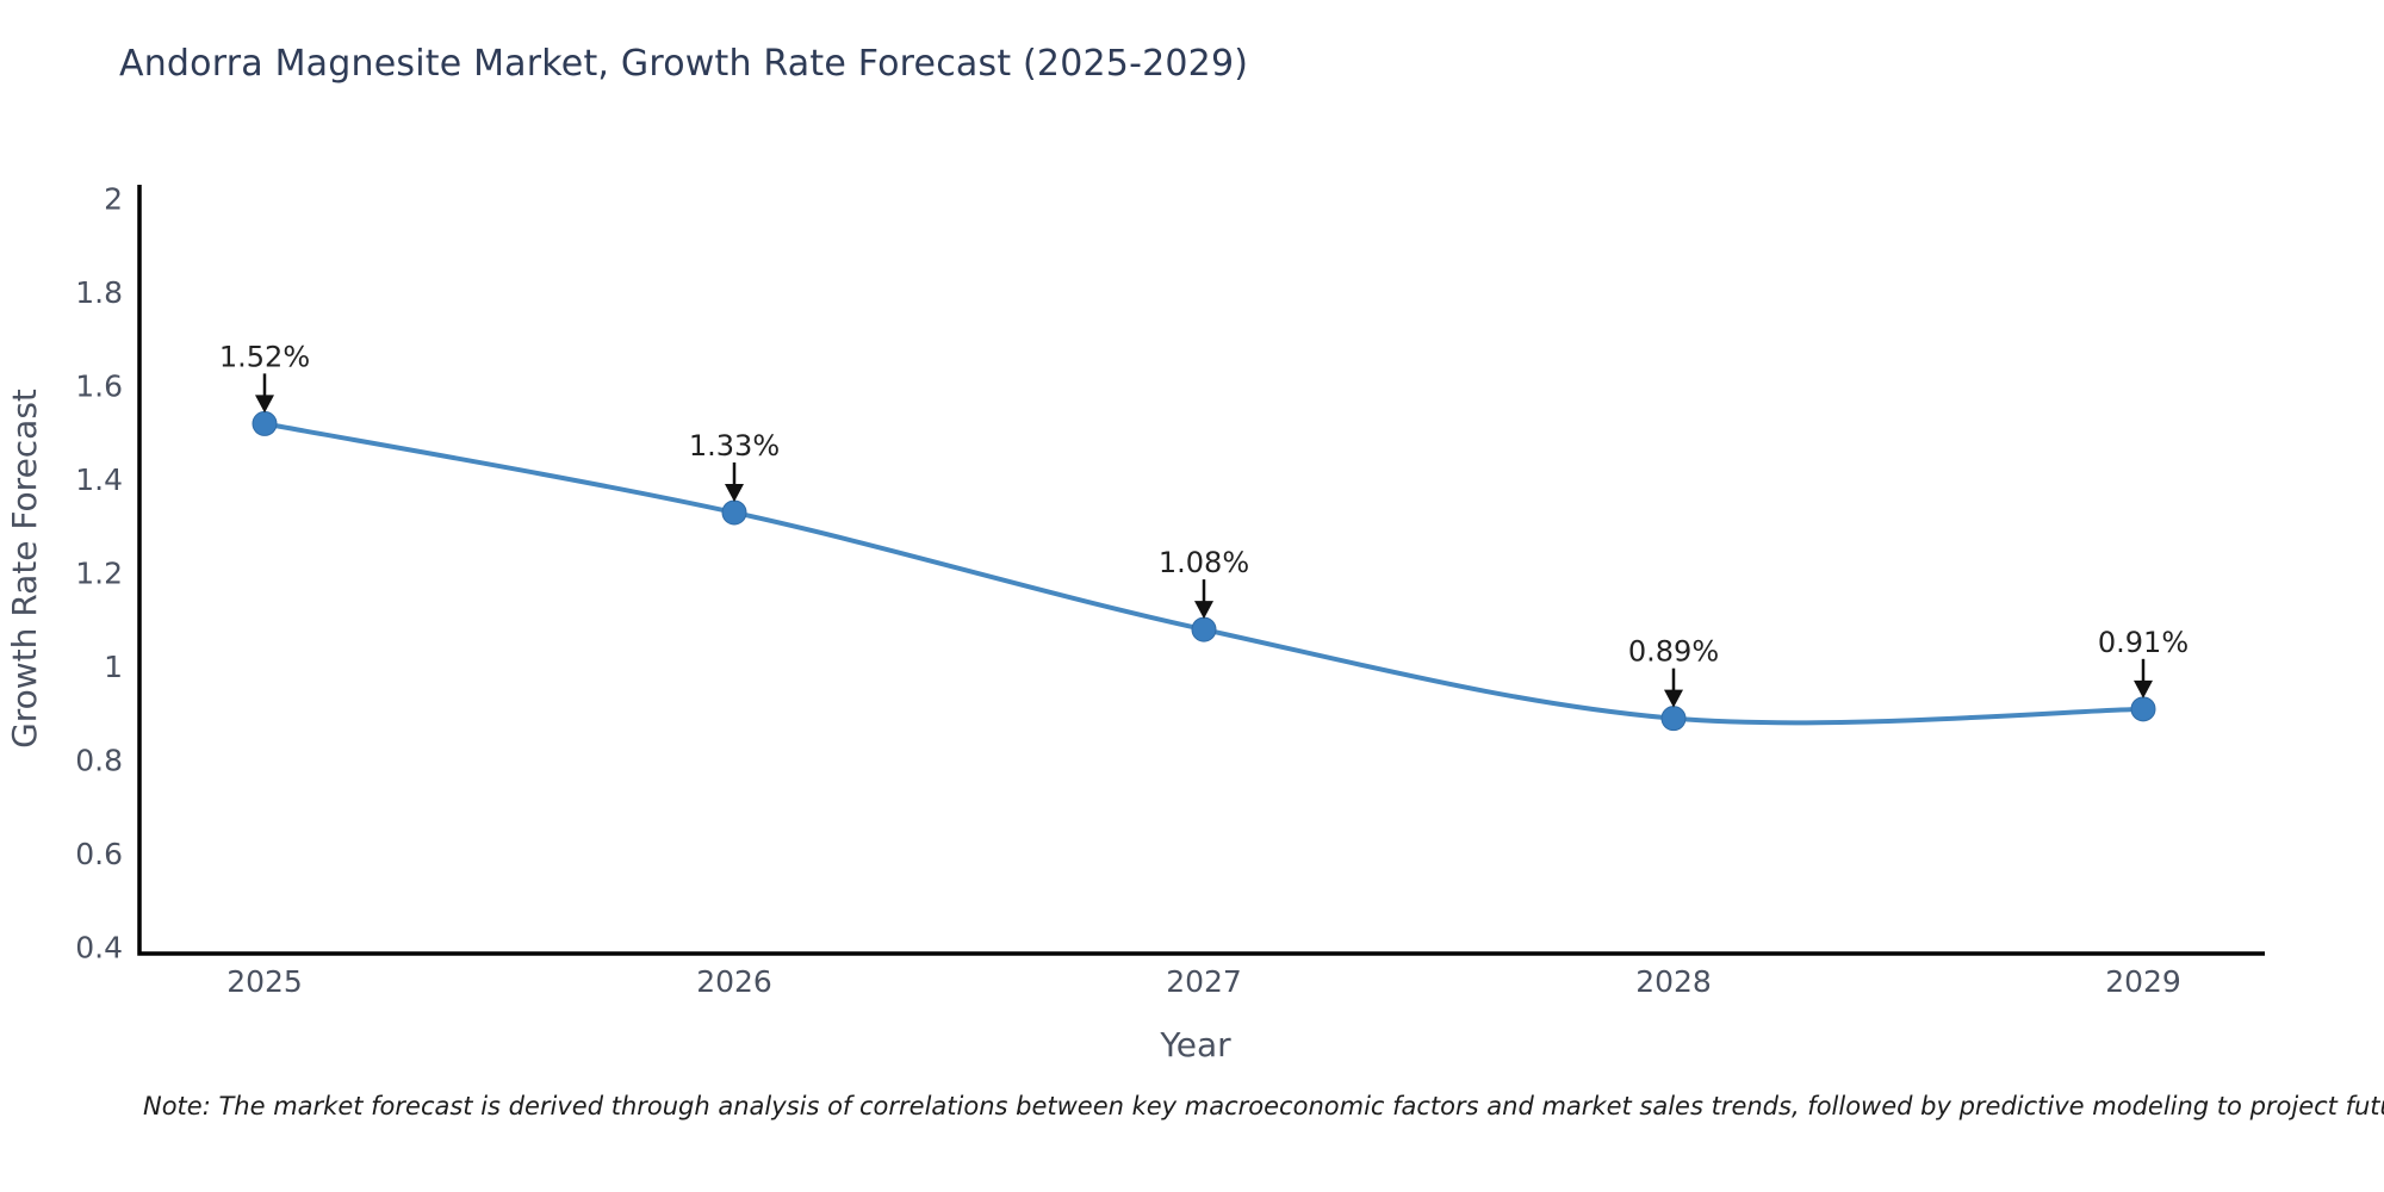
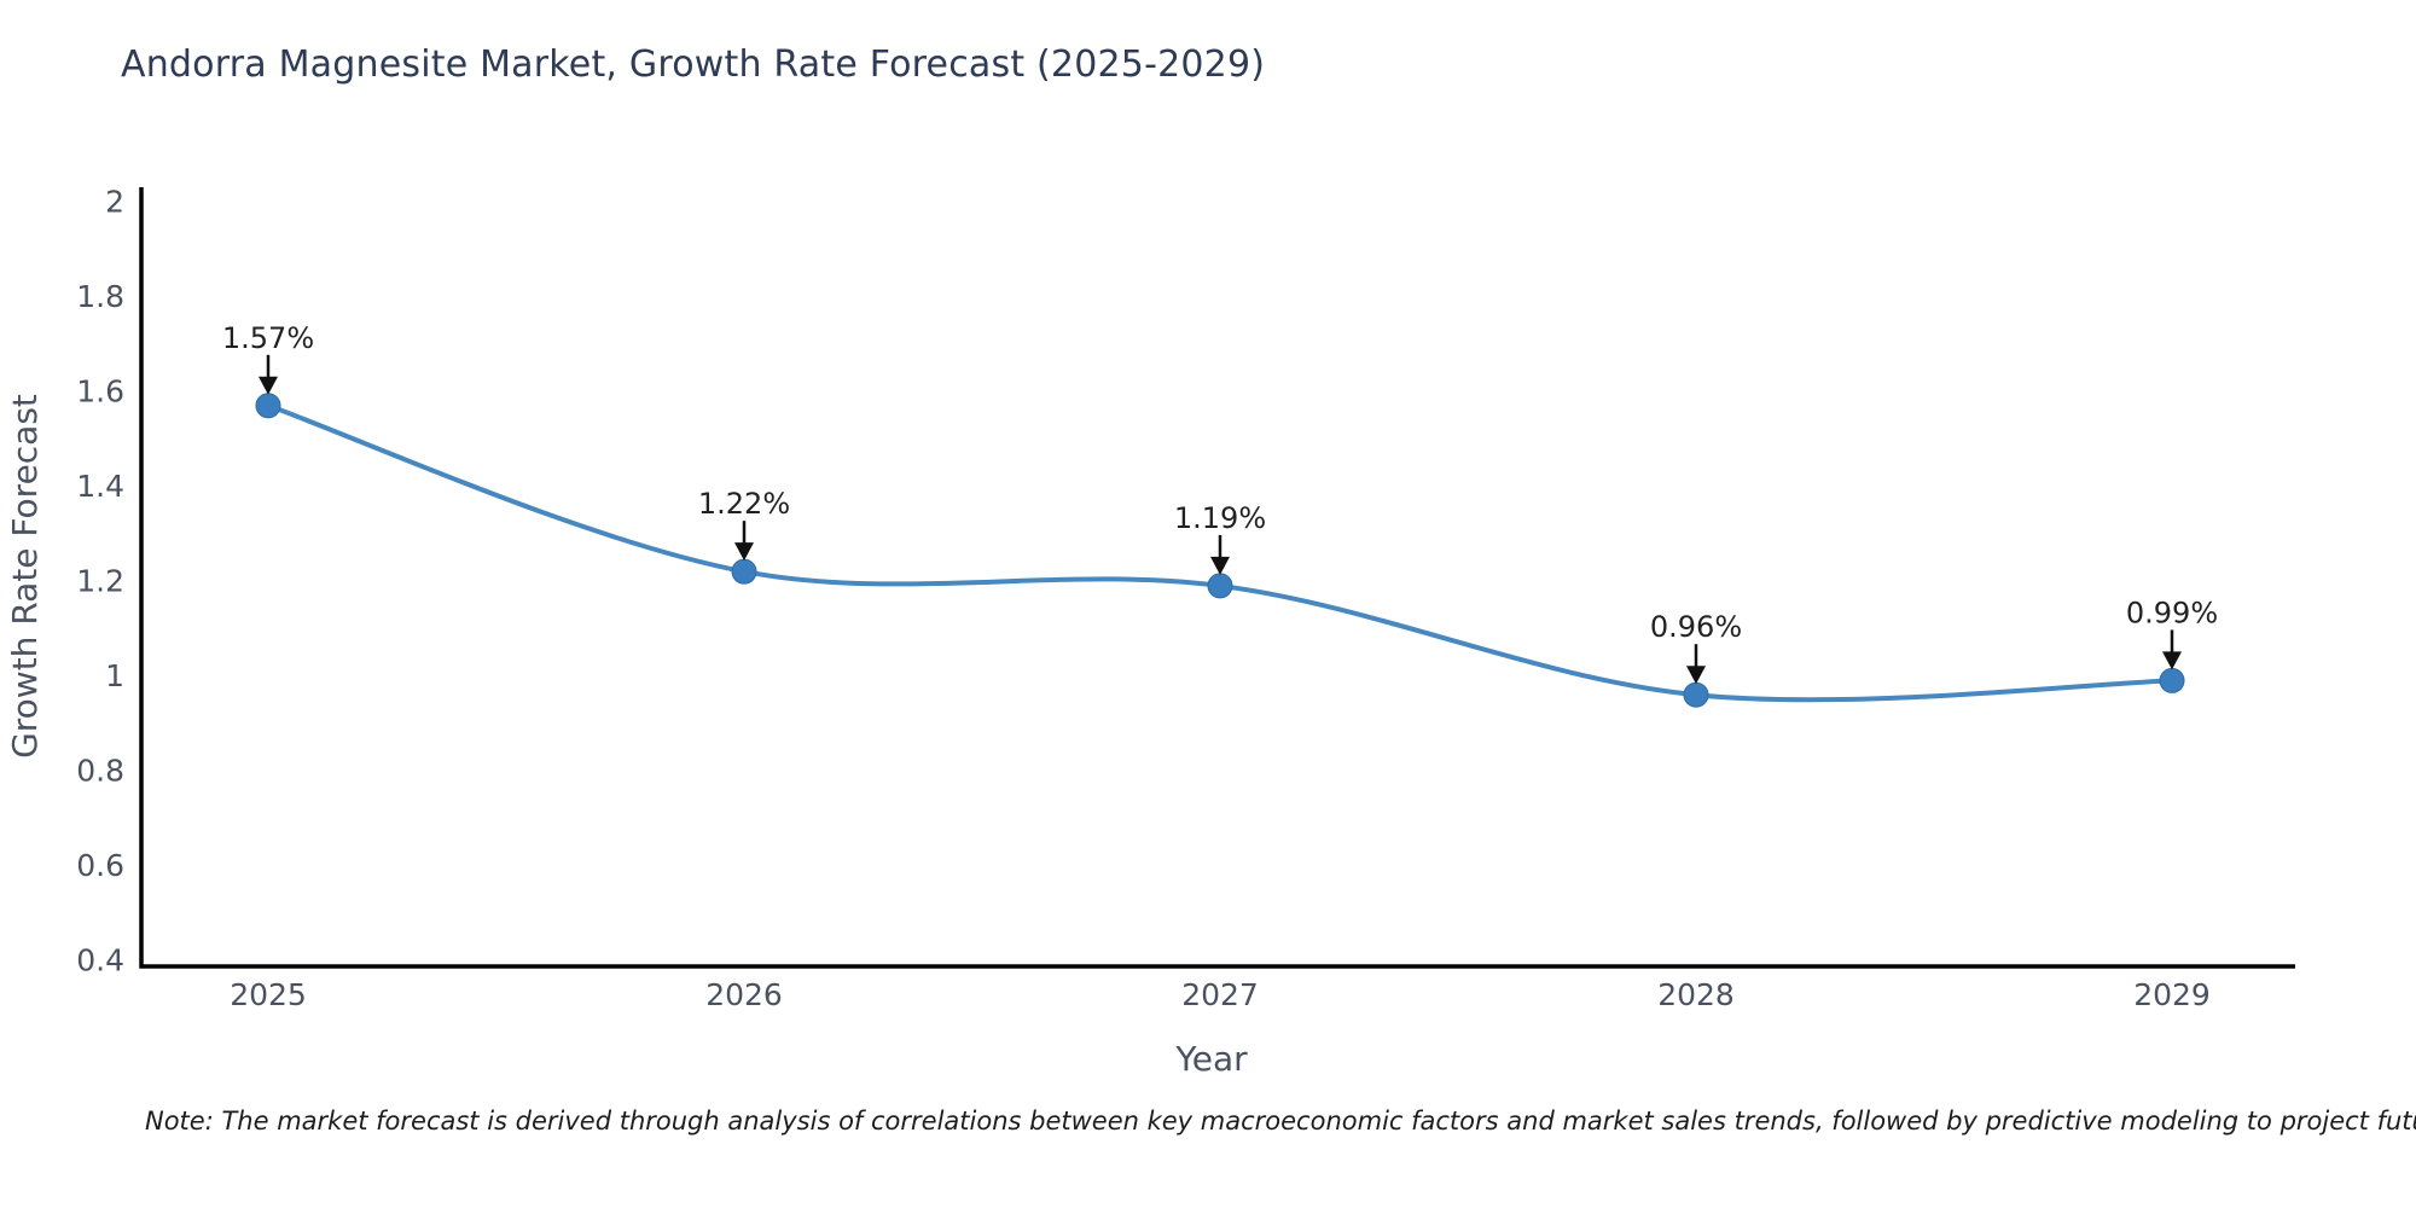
2025: 1.52% -> 1.57%
2026: 1.33% -> 1.22%
2027: 1.08% -> 1.19%
2028: 0.89% -> 0.96%
2029: 0.91% -> 0.99%
